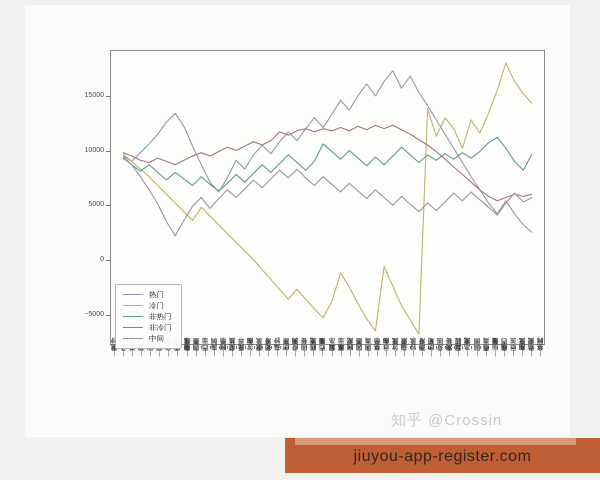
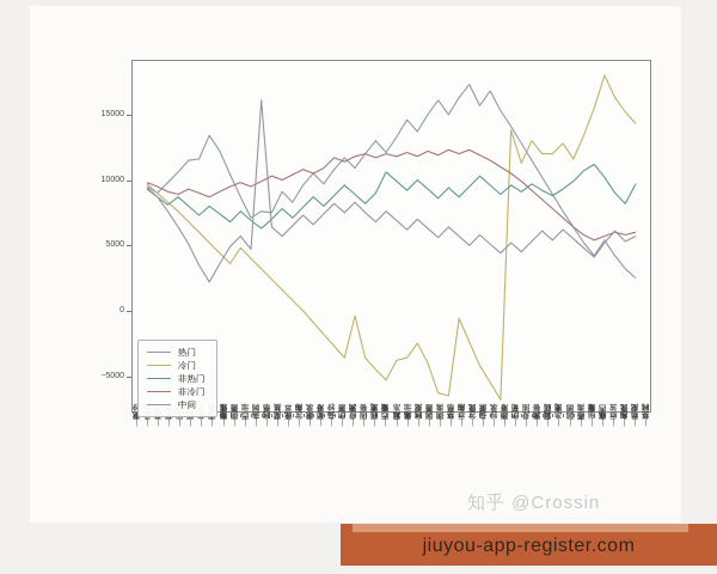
热门/阿根廷—冰岛: 12700 -> 11700
热门/瑞典—韩国: 6300 -> 7700
中间/瑞典—韩国: 5700 -> 16200
冷门/丹麦—澳大利亚: -2600 -> -300
冷门/塞尔维亚—瑞士: -1100 -> -3500
冷门/德国—瑞典: -5300 -> -6200
冷门/冰岛—克罗地亚: 10300 -> 12100
非热门/冰岛—克罗地亚: 9900 -> 8900
